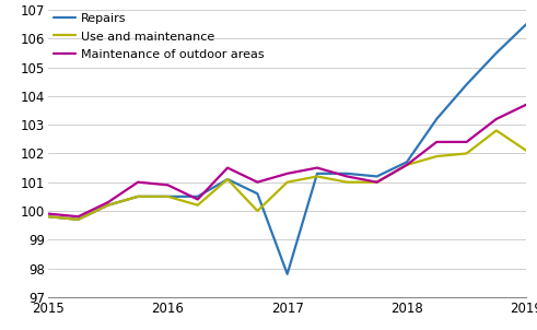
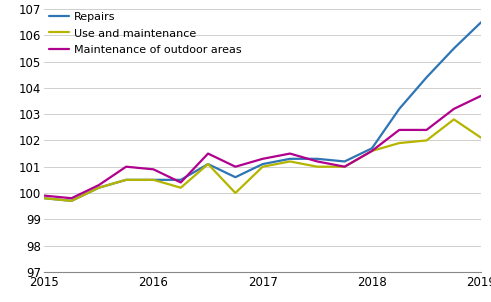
Repairs/2017: 97.8 -> 101.1
